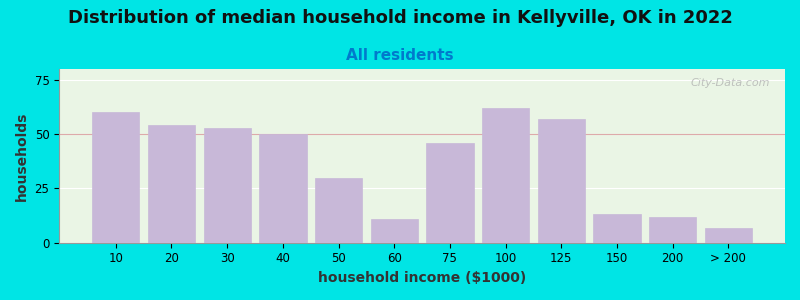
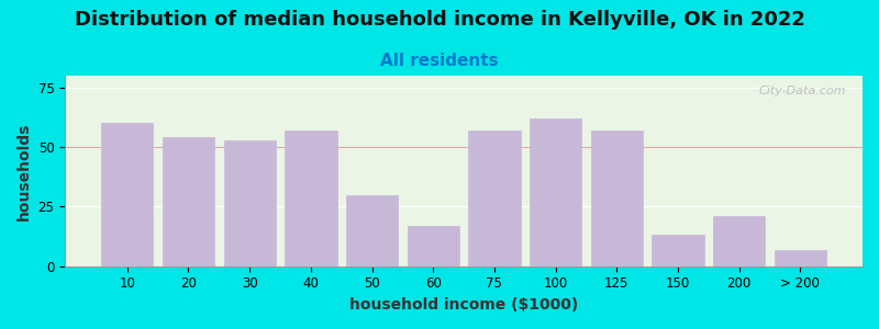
40: 50 -> 57
60: 11 -> 17
75: 46 -> 57
200: 12 -> 21
